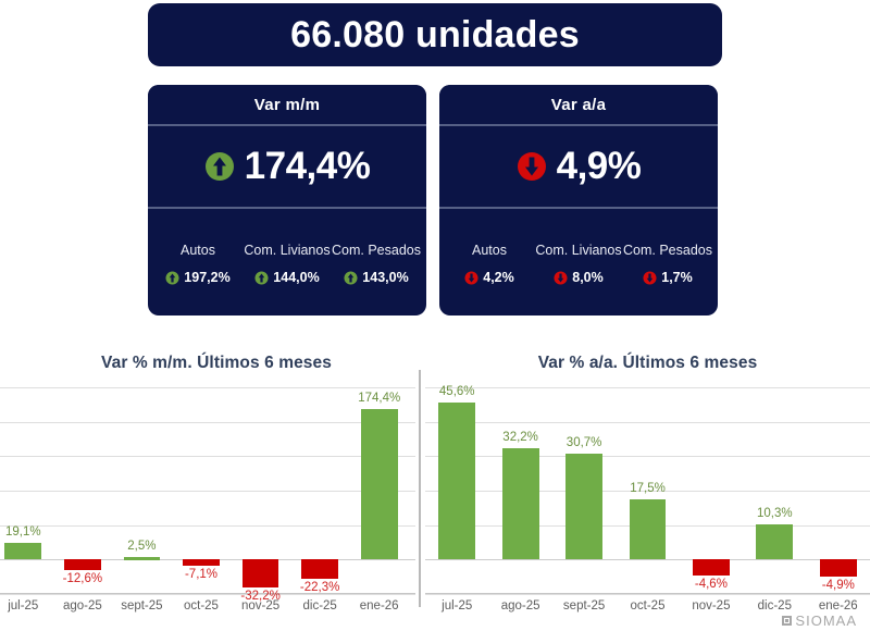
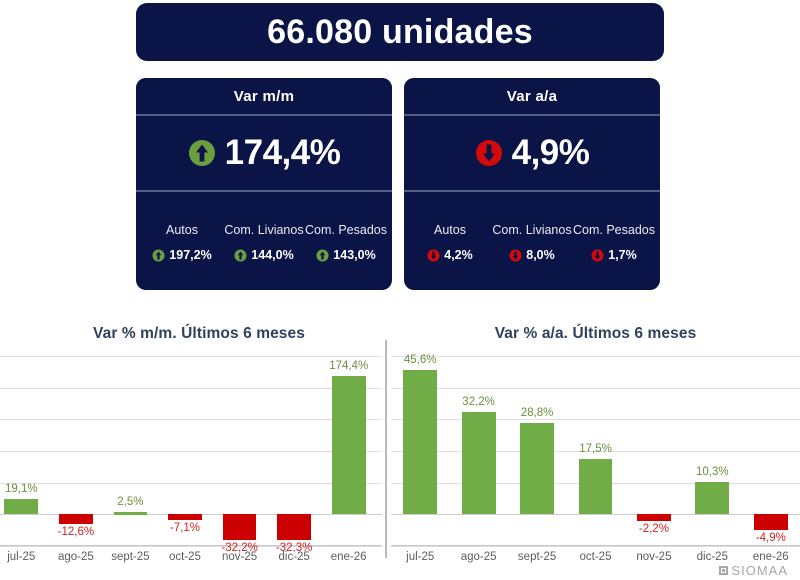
Var % m/m. Últimos 6 meses/dic-25: -22,3% -> -32,3%
Var % a/a. Últimos 6 meses/sept-25: 30,7% -> 28,8%
Var % a/a. Últimos 6 meses/nov-25: -4,6% -> -2,2%
